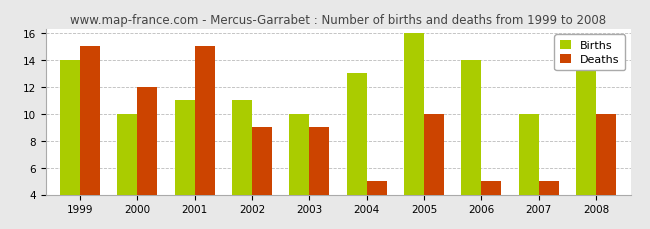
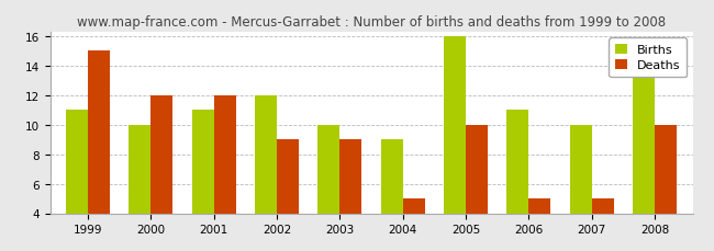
Births/1999: 14 -> 11
Deaths/2001: 15 -> 12
Births/2002: 11 -> 12
Births/2004: 13 -> 9
Births/2006: 14 -> 11
